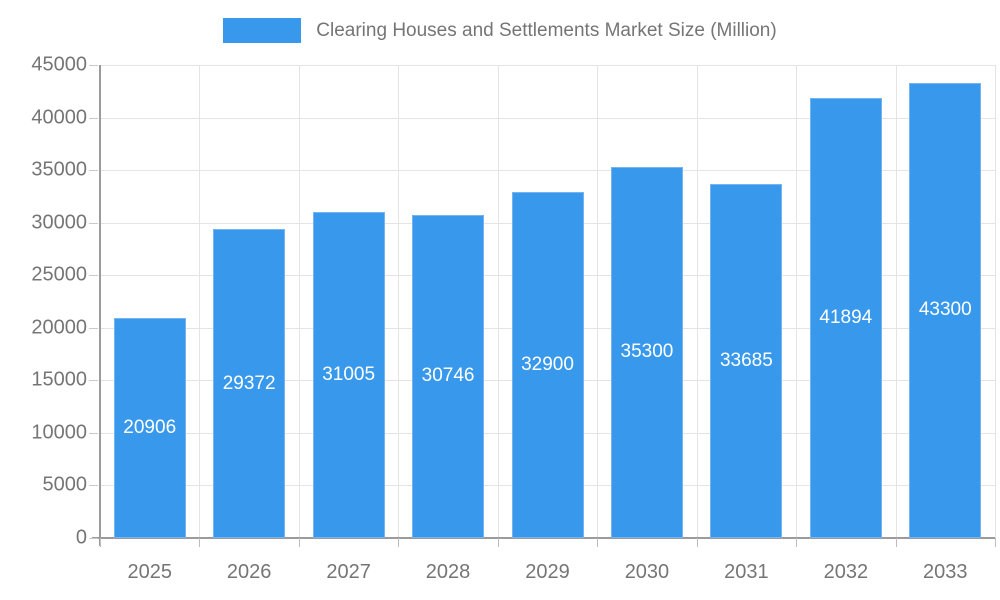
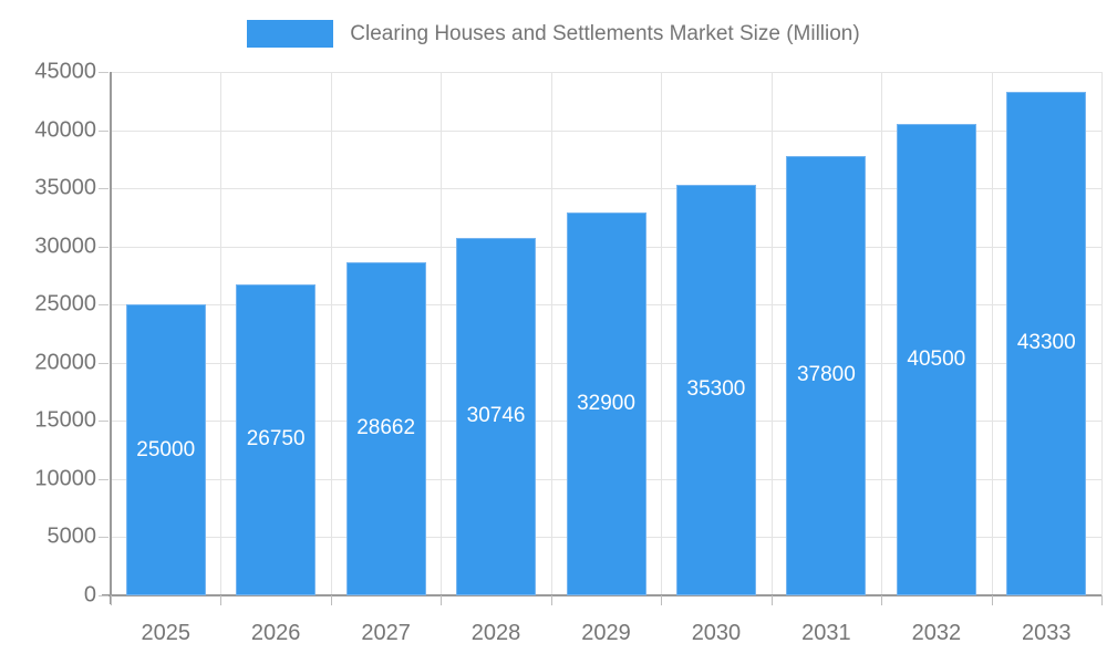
2025: 20906 -> 25000
2026: 29372 -> 26750
2027: 31005 -> 28662
2031: 33685 -> 37800
2032: 41894 -> 40500
